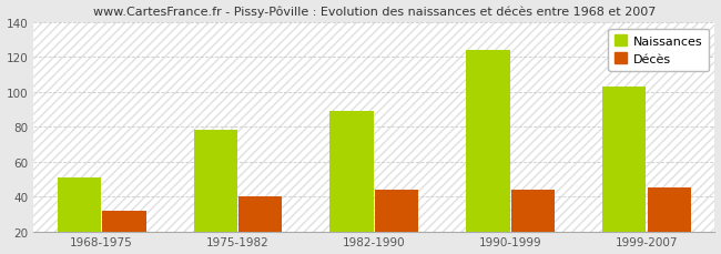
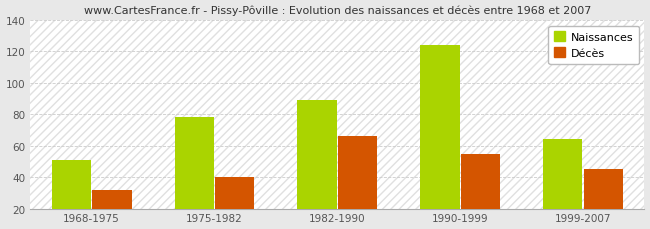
Décès/1982-1990: 44 -> 66
Décès/1990-1999: 44 -> 55
Naissances/1999-2007: 103 -> 64
